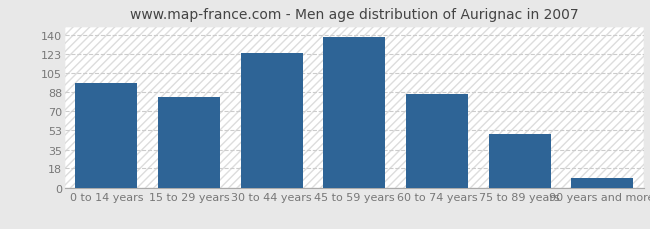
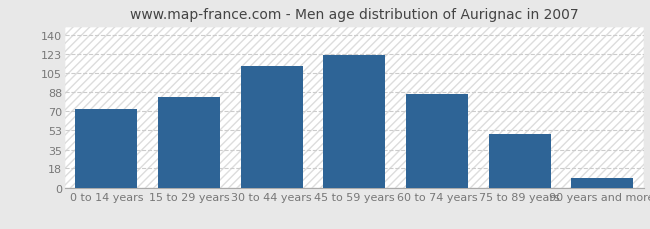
0 to 14 years: 96 -> 72
30 to 44 years: 124 -> 112
45 to 59 years: 138 -> 122
